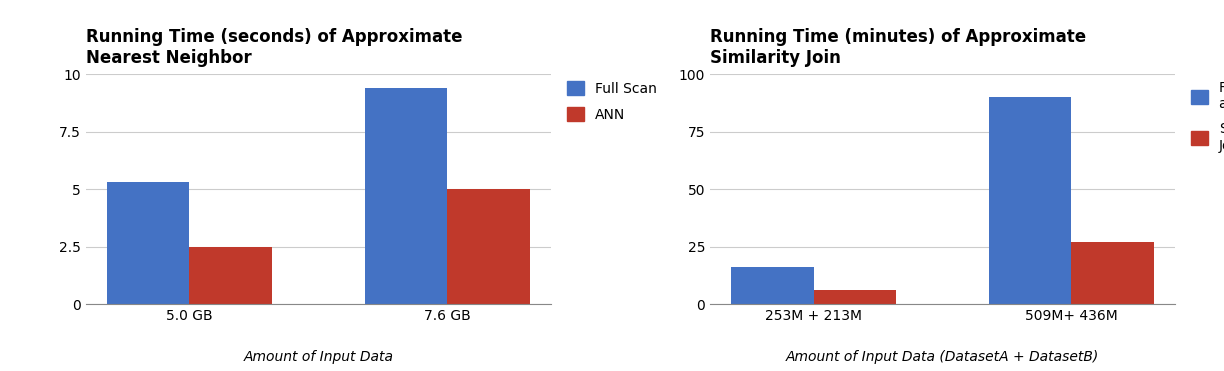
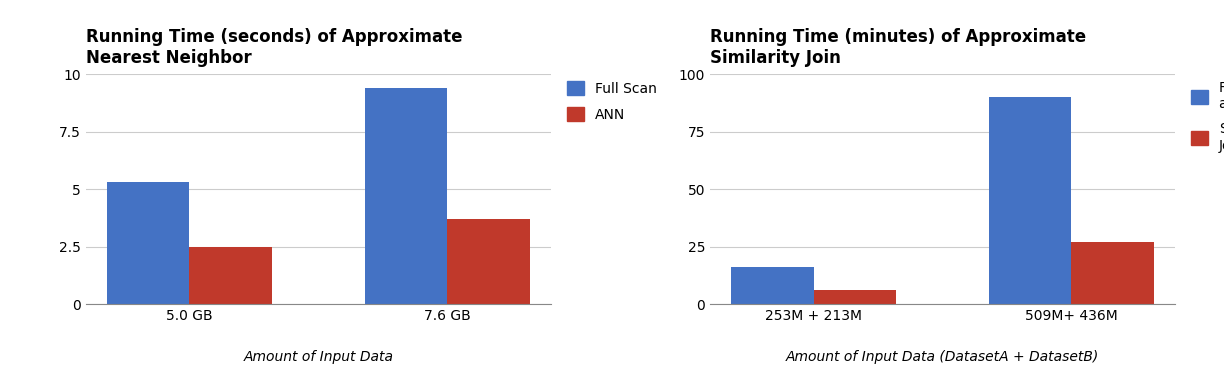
Running Time (seconds) of Approximate Nearest Neighbor/ANN/7.6 GB: 5.0 -> 3.7
